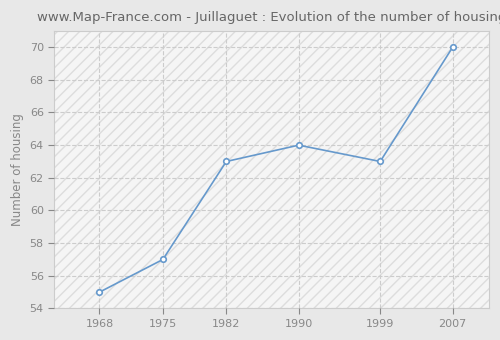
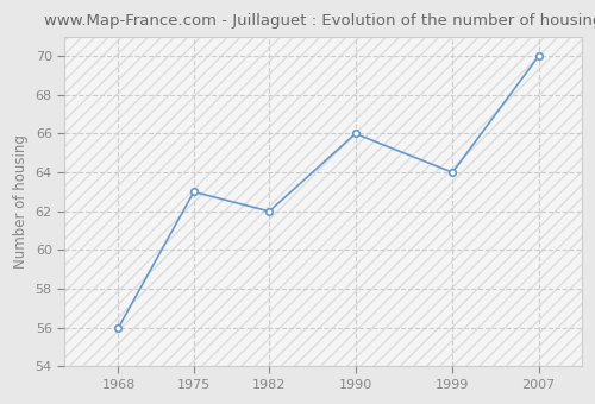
1968: 55 -> 56
1975: 57 -> 63
1982: 63 -> 62
1990: 64 -> 66
1999: 63 -> 64
